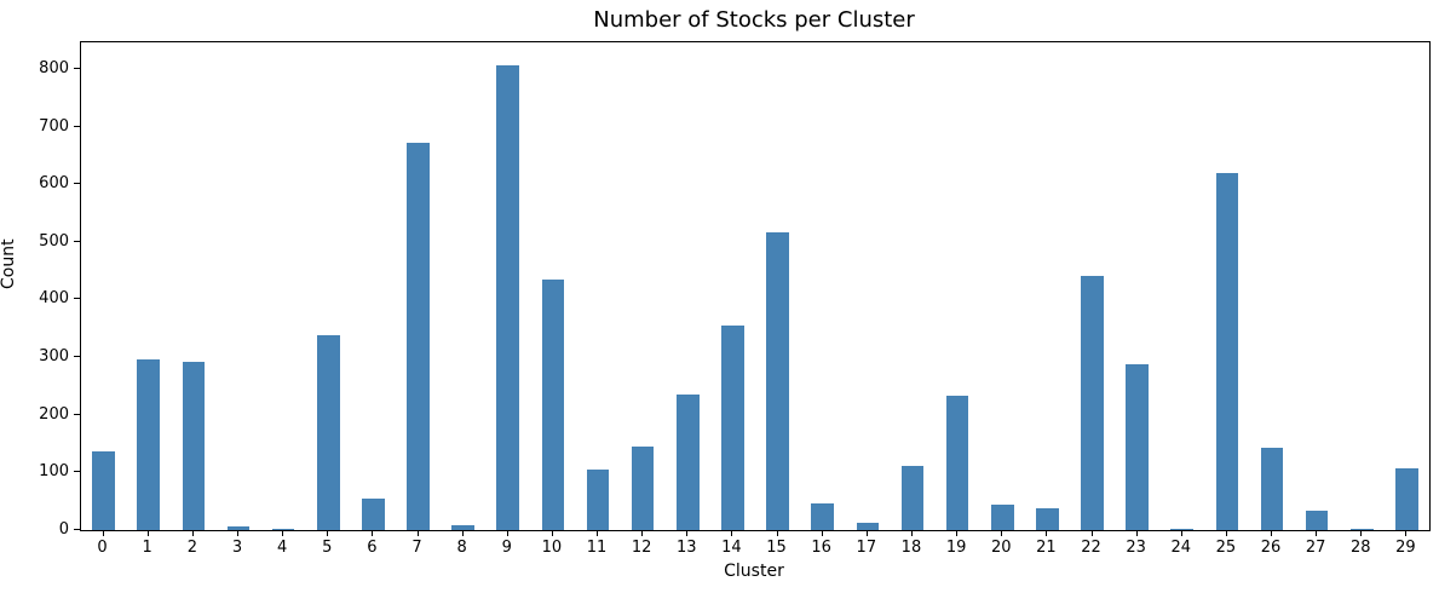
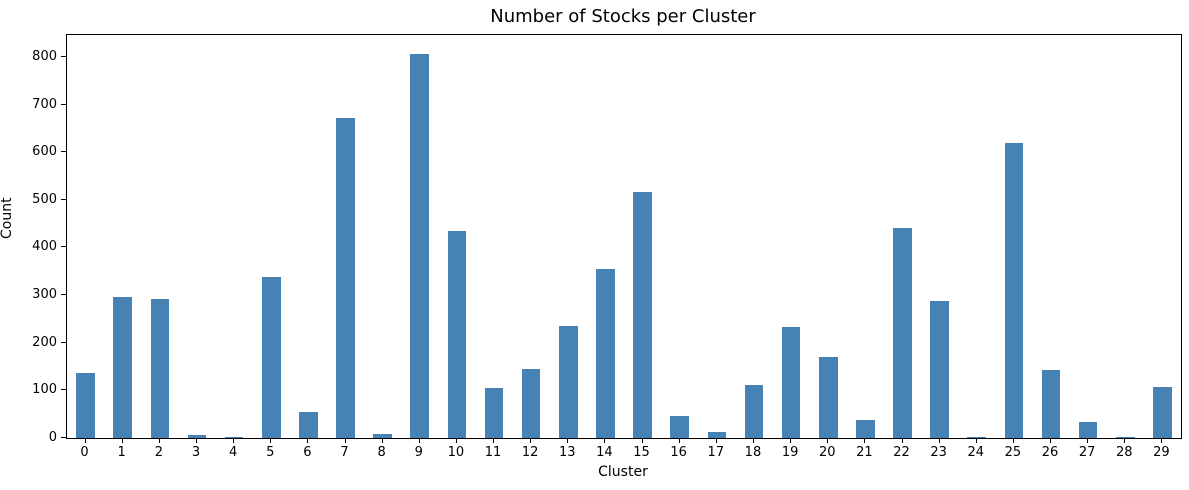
20: 40 -> 170
